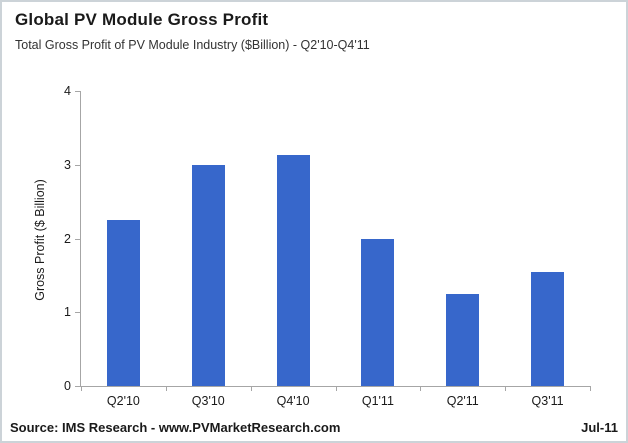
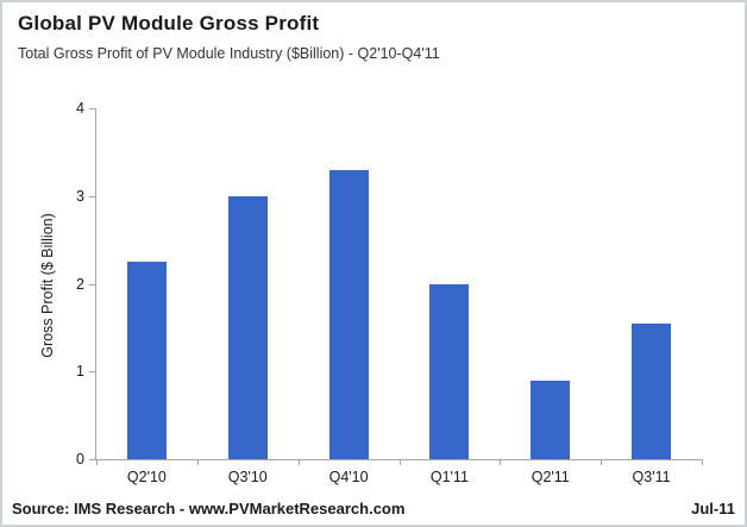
Q4'10: 3.1 -> 3.3
Q2'11: 1.2 -> 0.9
